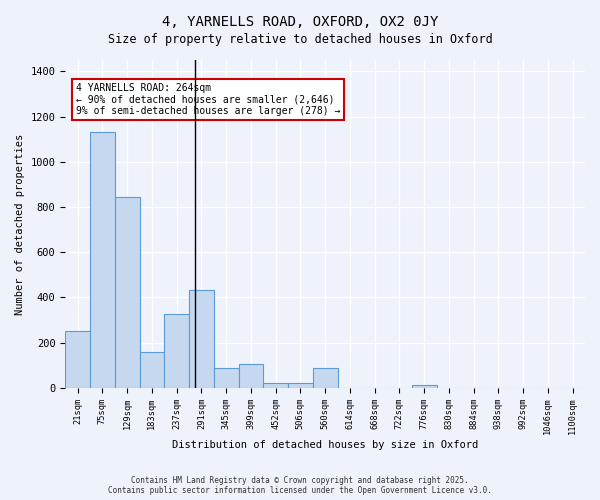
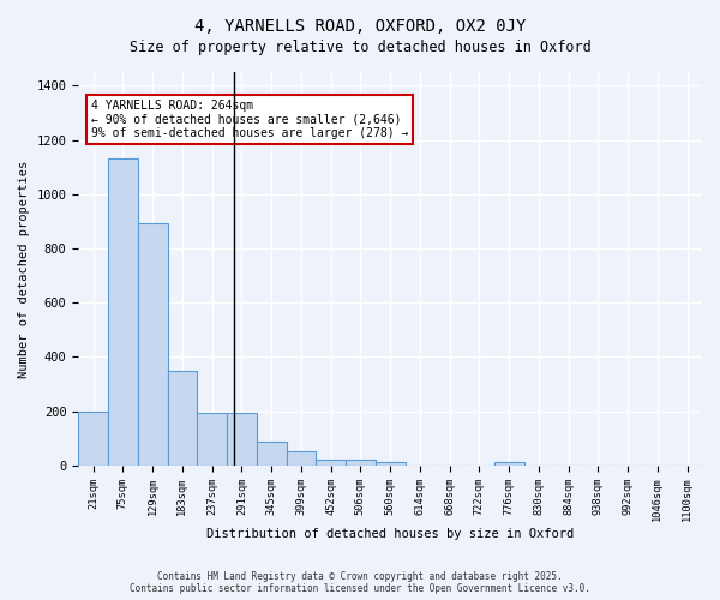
21sqm: 250 -> 200
129sqm: 845 -> 895
183sqm: 160 -> 350
237sqm: 325 -> 195
291sqm: 435 -> 195
399sqm: 105 -> 55
560sqm: 90 -> 15
